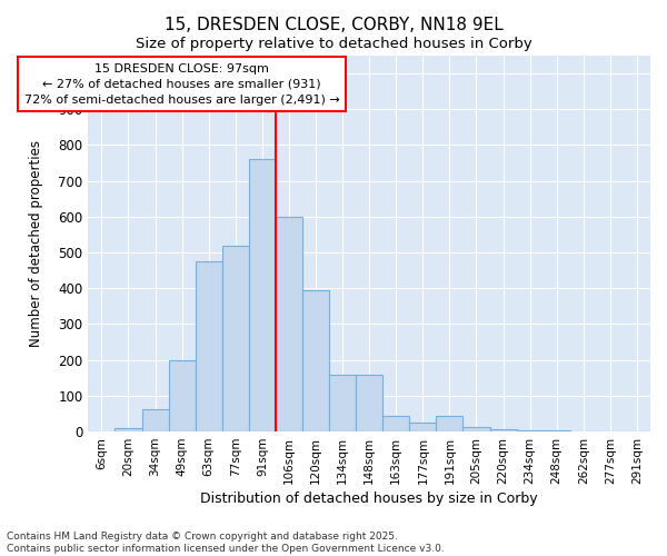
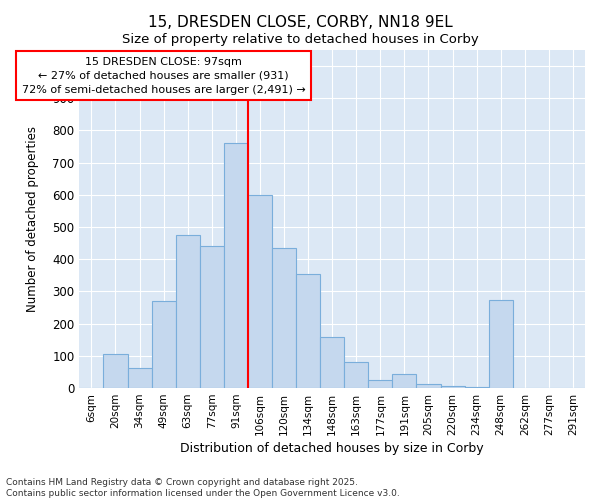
20sqm: 10 -> 105
49sqm: 200 -> 270
77sqm: 520 -> 440
120sqm: 395 -> 435
134sqm: 160 -> 355
163sqm: 43 -> 80
248sqm: 2 -> 275
